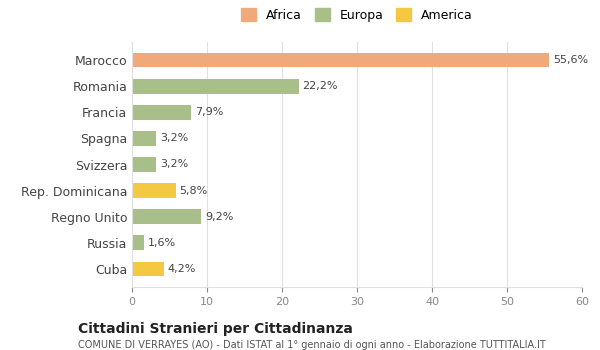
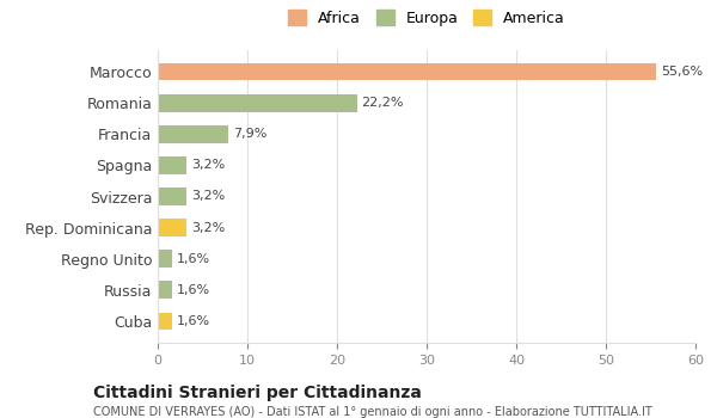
Rep. Dominicana: 5,8% -> 3,2%
Regno Unito: 9,2% -> 1,6%
Cuba: 4,2% -> 1,6%
